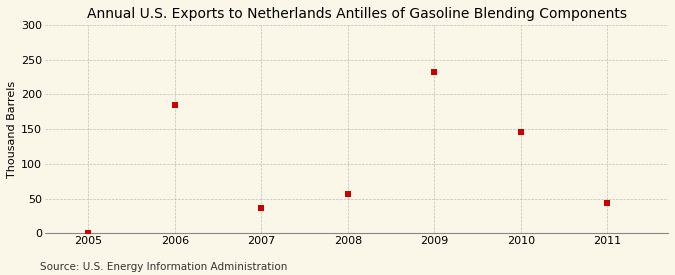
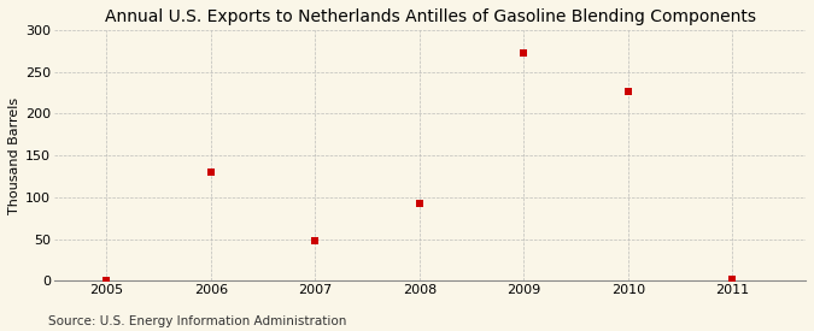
2006: 184 -> 130
2007: 36 -> 48
2008: 56 -> 93
2009: 232 -> 273
2010: 146 -> 226
2011: 44 -> 2
